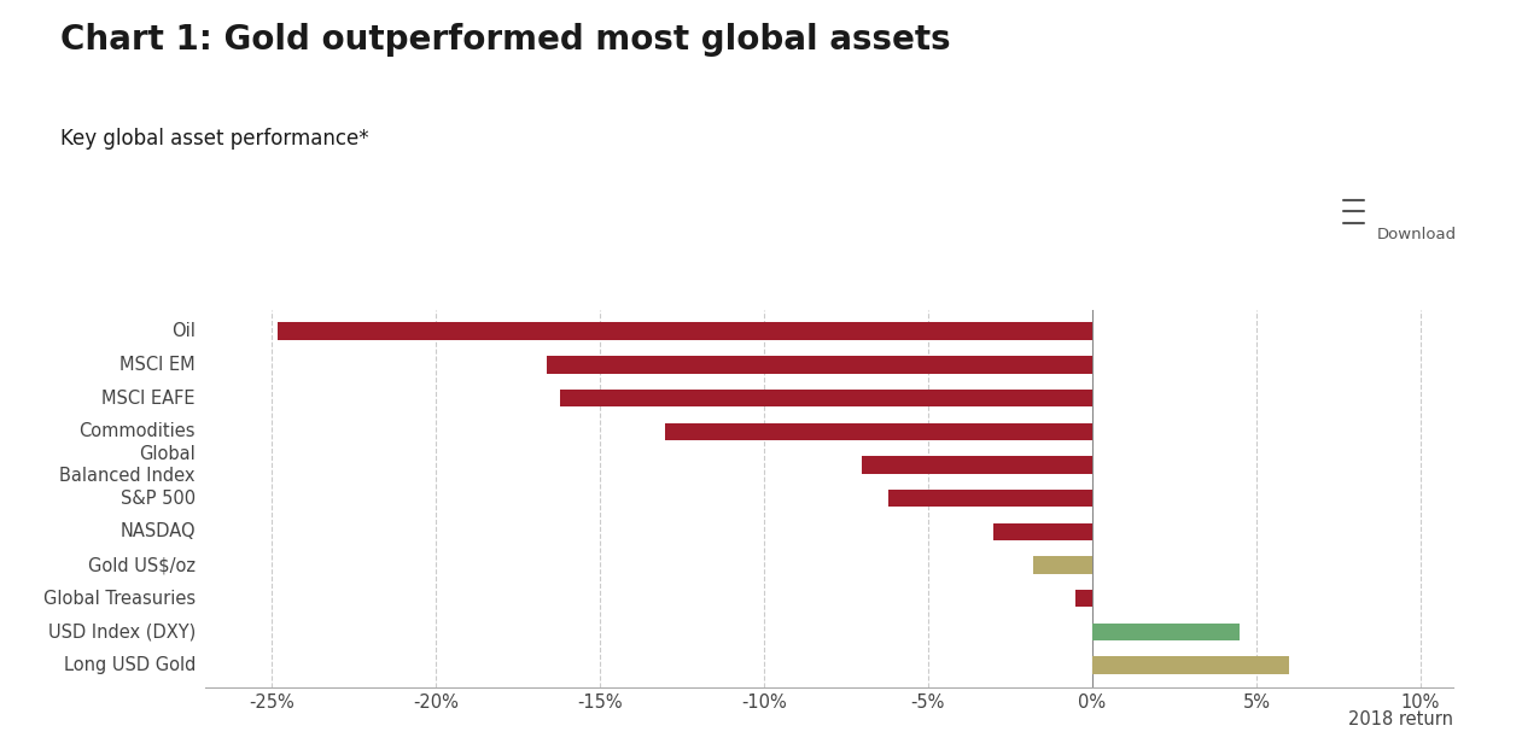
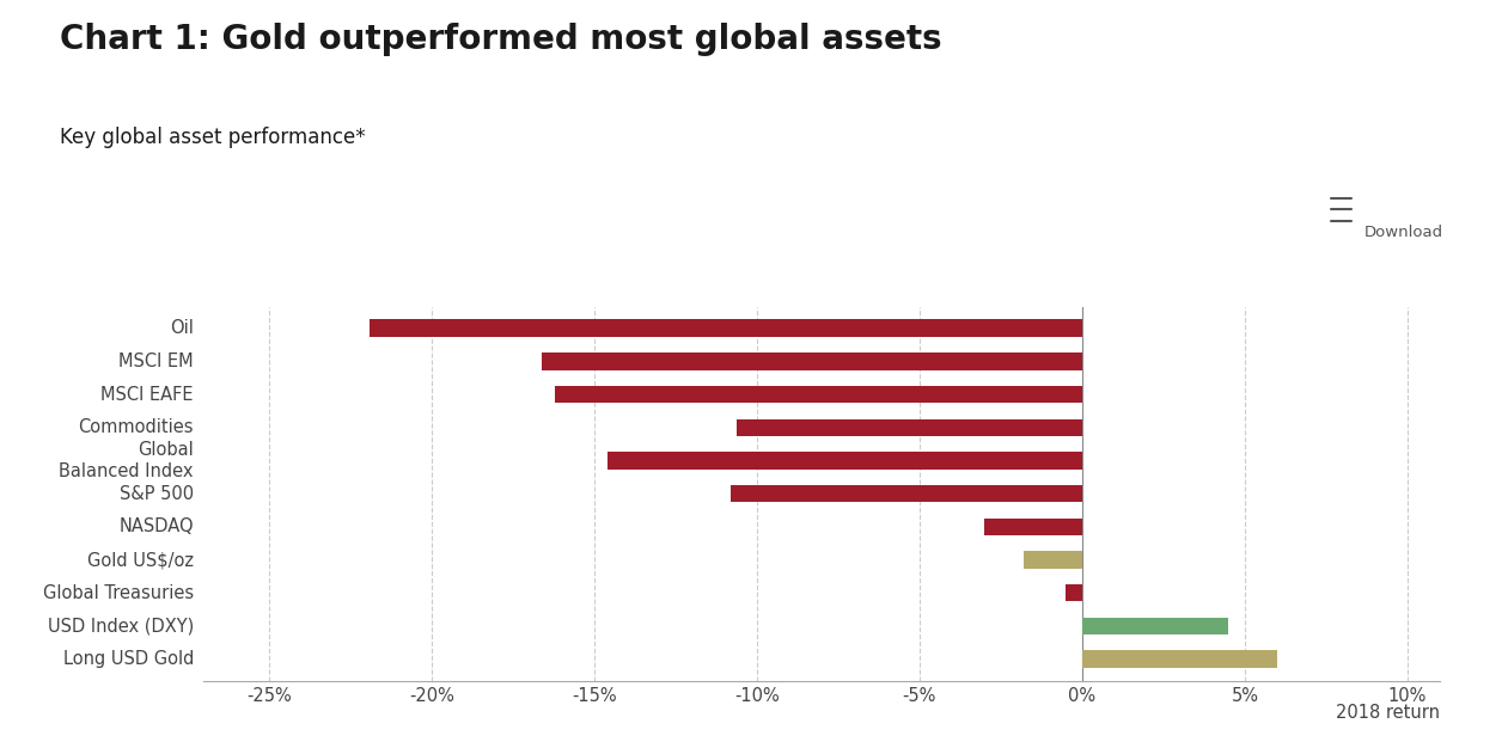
Oil: -24.8% -> -21.9%
Commodities: -13.0% -> -10.6%
Global Balanced Index: -7.0% -> -14.6%
S&P 500: -6.2% -> -10.8%
